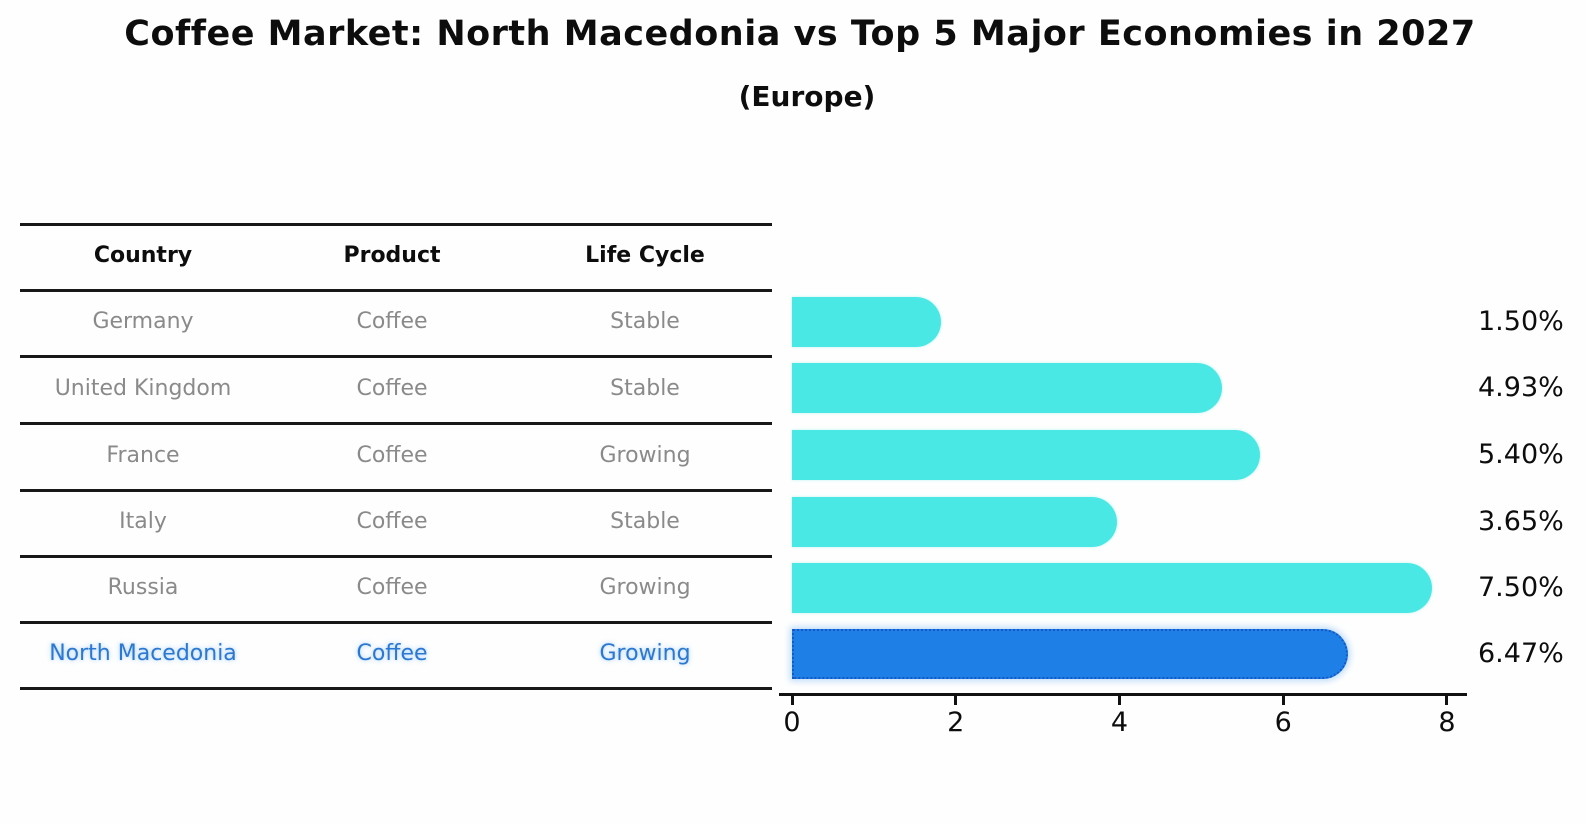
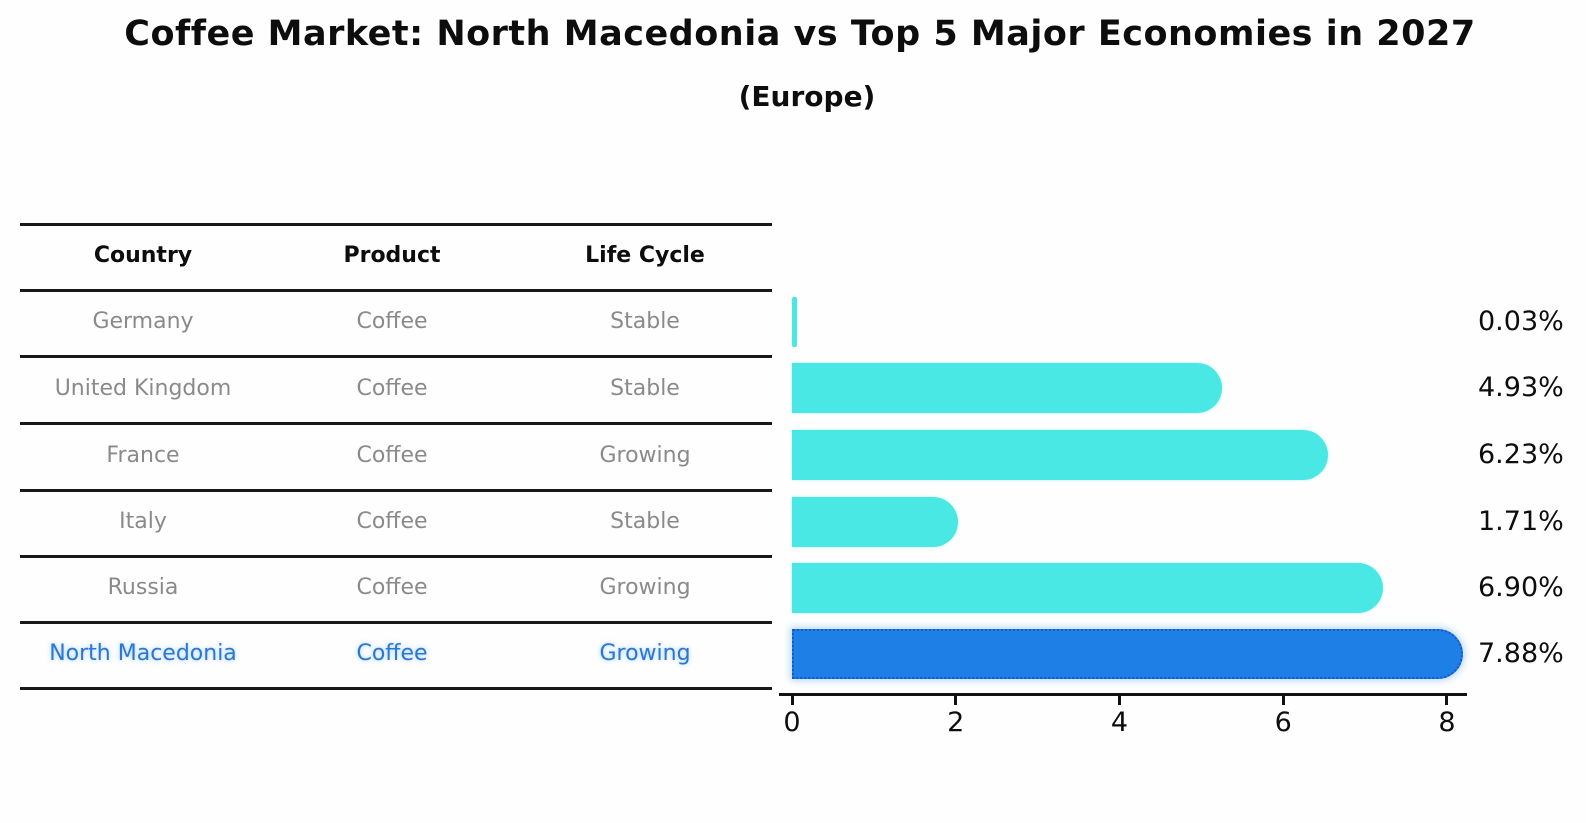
Germany: 1.50% -> 0.03%
France: 5.40% -> 6.23%
Italy: 3.65% -> 1.71%
Russia: 7.50% -> 6.90%
North Macedonia: 6.47% -> 7.88%
